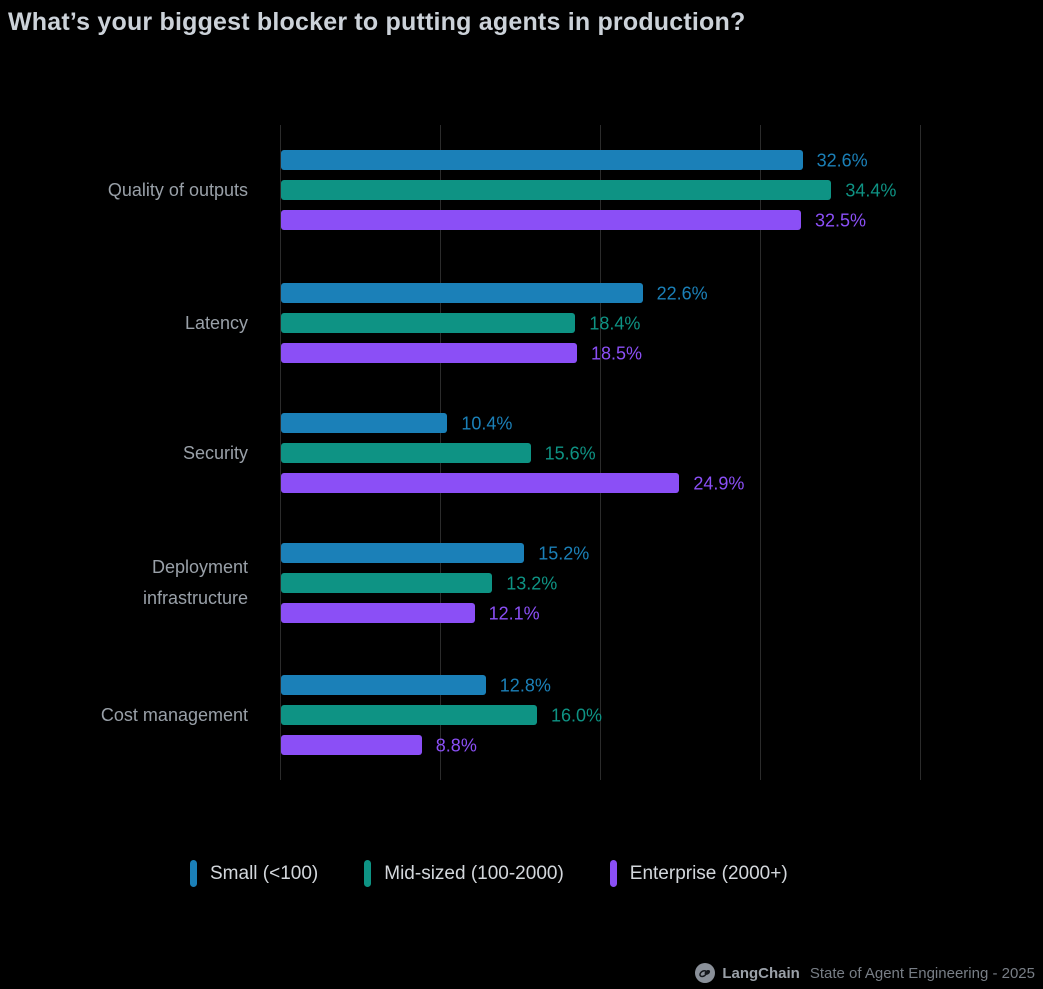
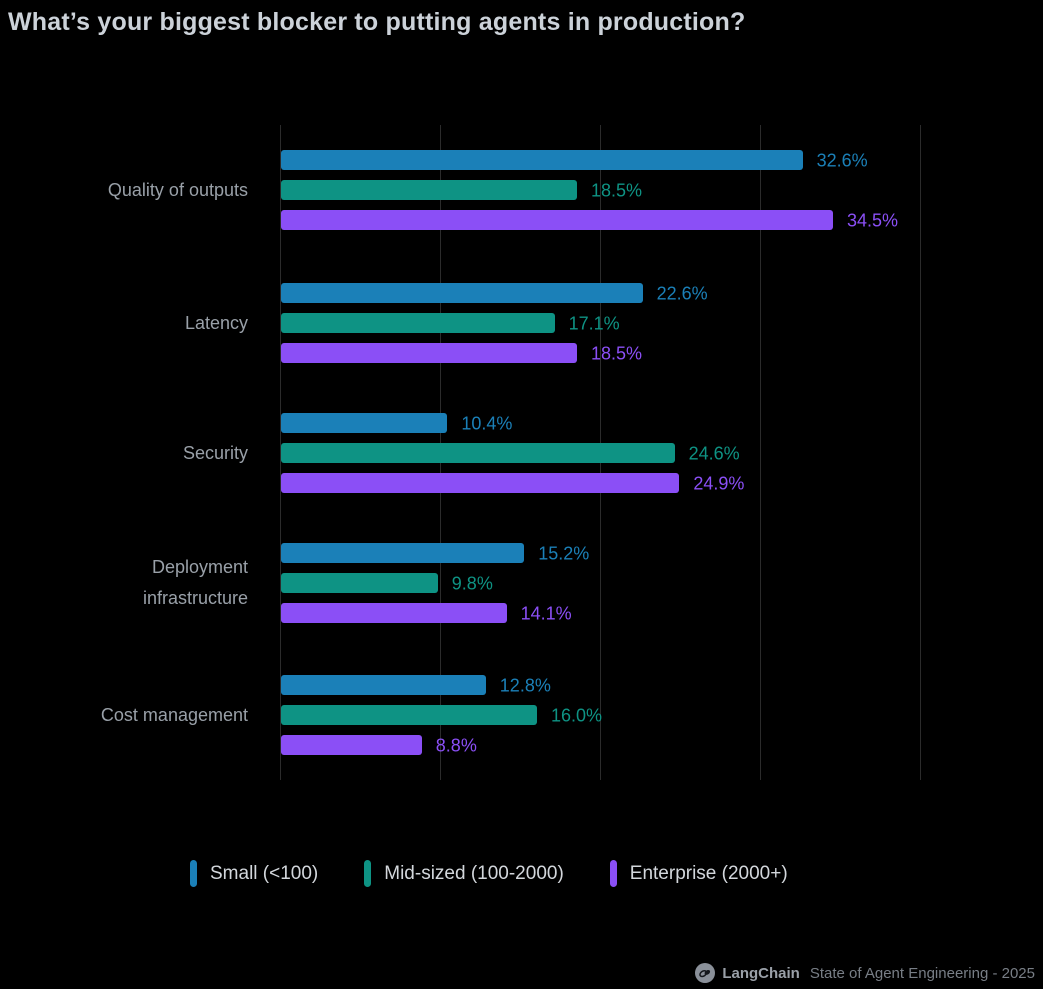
Mid-sized (100-2000)/Quality of outputs: 34.4% -> 18.5%
Enterprise (2000+)/Quality of outputs: 32.5% -> 34.5%
Mid-sized (100-2000)/Latency: 18.4% -> 17.1%
Mid-sized (100-2000)/Security: 15.6% -> 24.6%
Mid-sized (100-2000)/Deployment infrastructure: 13.2% -> 9.8%
Enterprise (2000+)/Deployment infrastructure: 12.1% -> 14.1%
